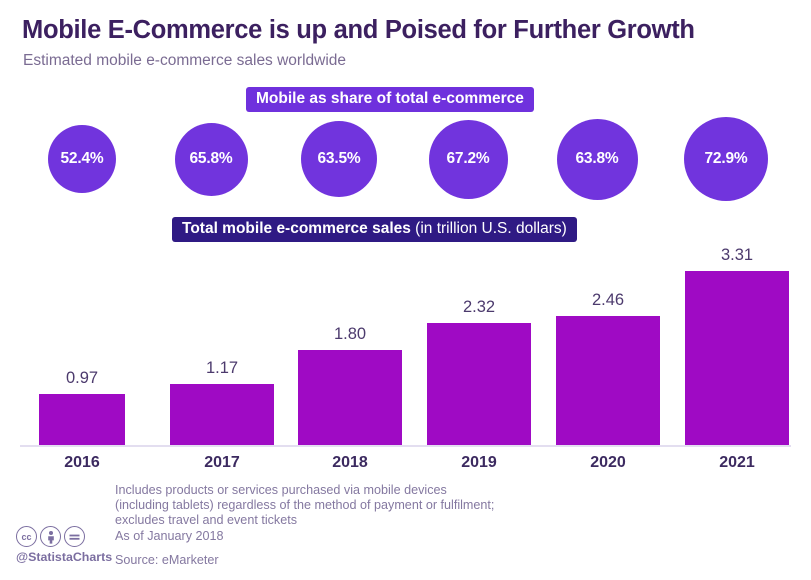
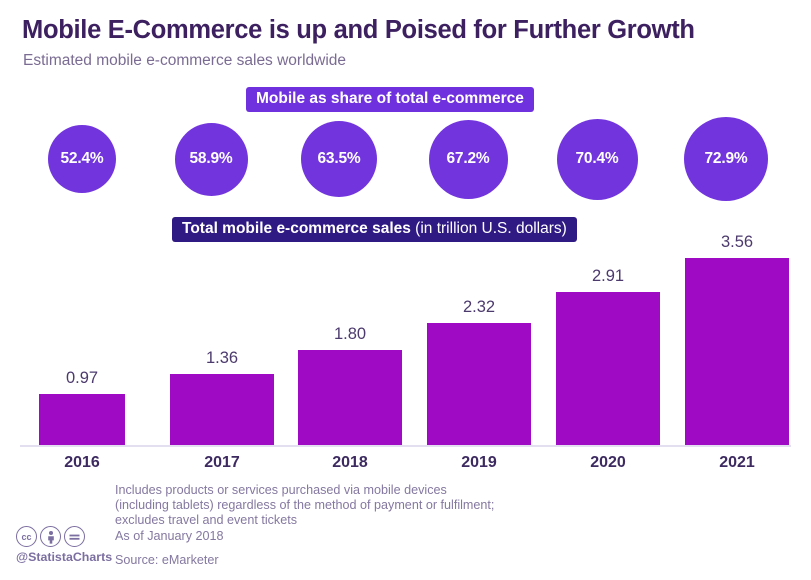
Mobile as share of total e-commerce/2017: 65.8% -> 58.9%
Mobile as share of total e-commerce/2020: 63.8% -> 70.4%
Total mobile e-commerce sales (in trillion U.S. dollars)/2017: 1.17 -> 1.36
Total mobile e-commerce sales (in trillion U.S. dollars)/2020: 2.46 -> 2.91
Total mobile e-commerce sales (in trillion U.S. dollars)/2021: 3.31 -> 3.56
